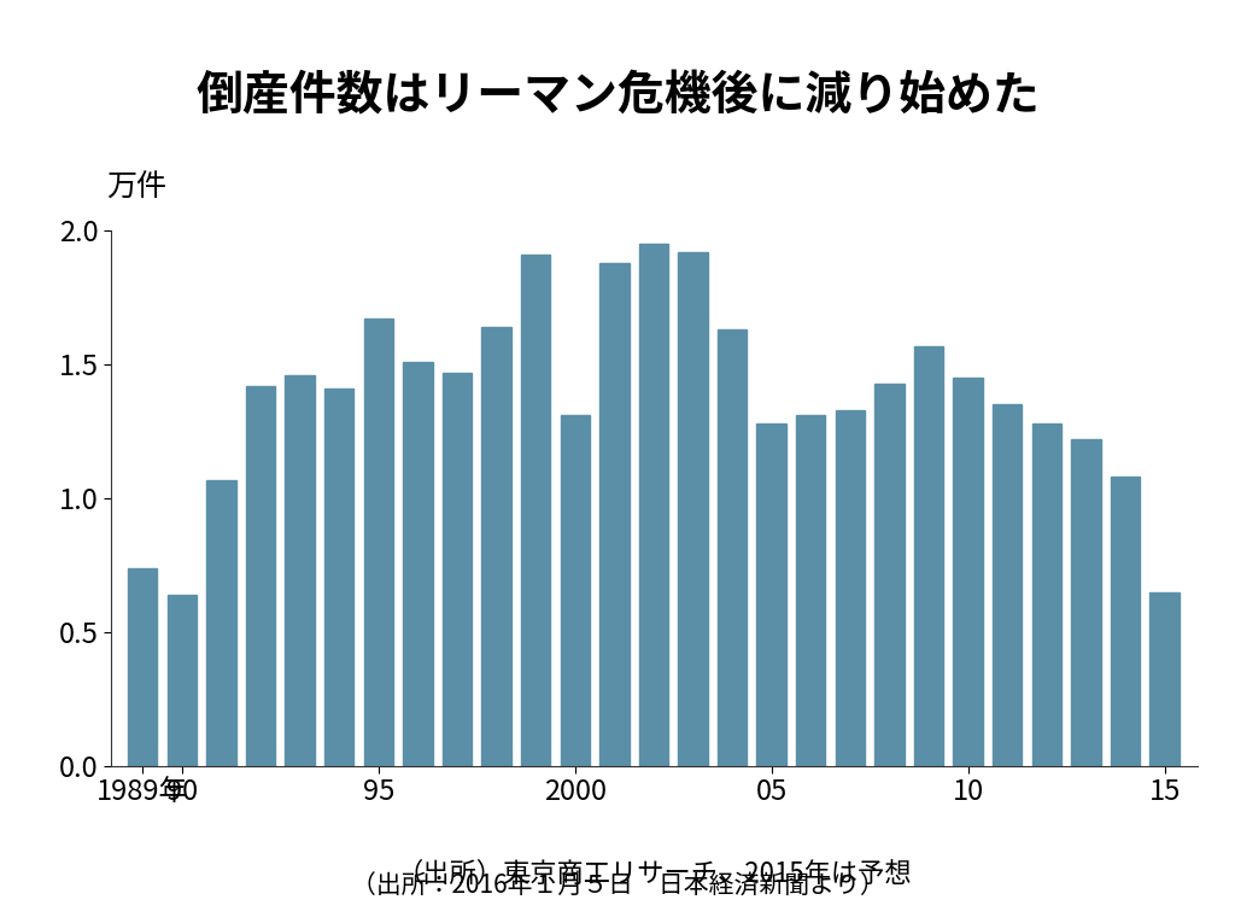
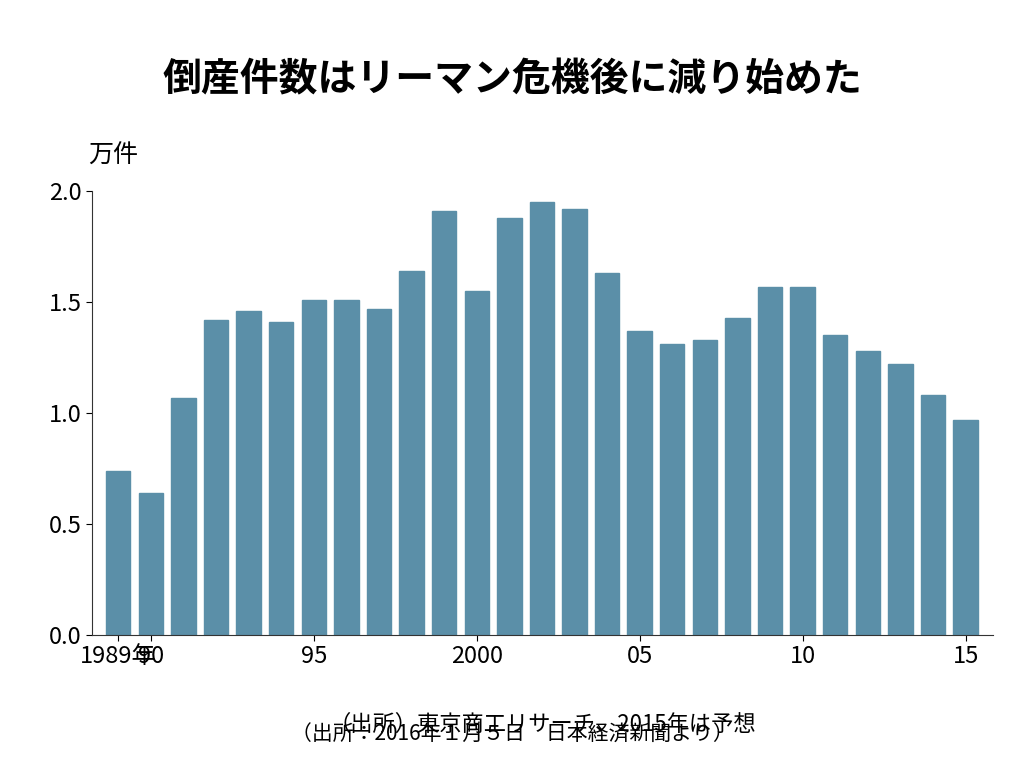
95: 1.67 -> 1.51
2000: 1.31 -> 1.55
05: 1.28 -> 1.37
10: 1.45 -> 1.57
15: 0.65 -> 0.97
